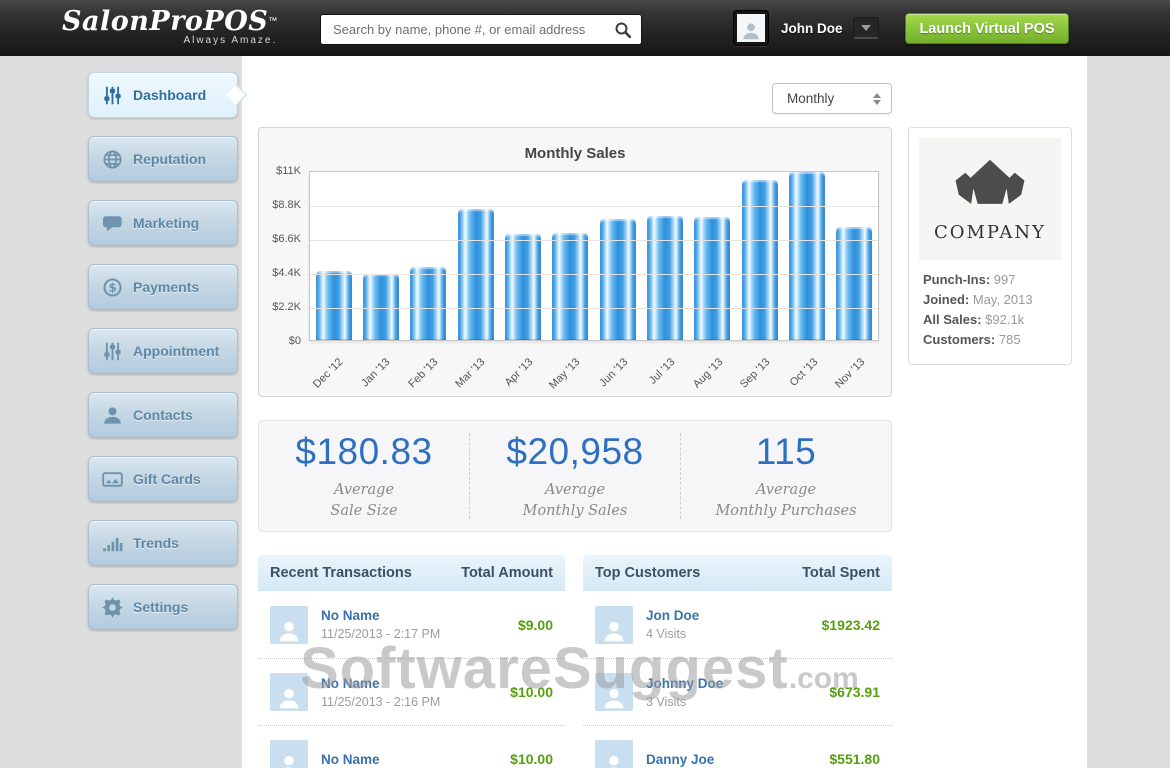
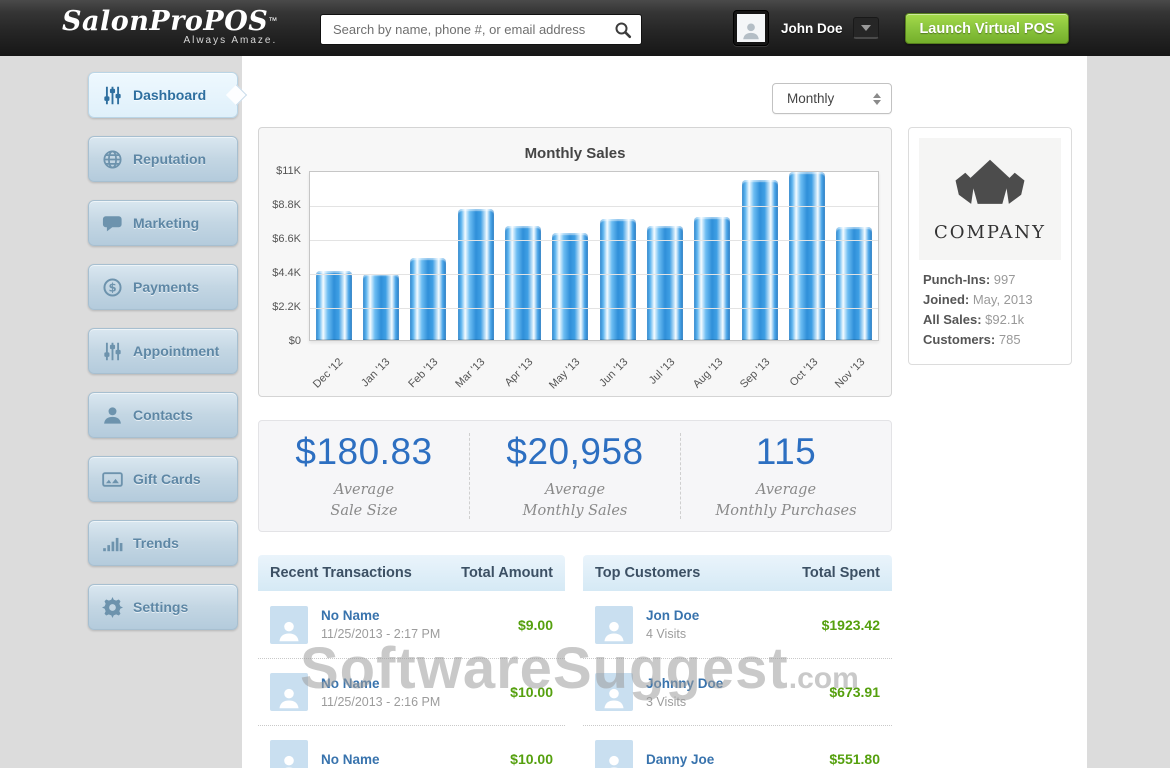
Feb '13: $4.7K -> $5.3K
Apr '13: $6.8K -> $7.4K
Jul '13: $8.0K -> $7.4K
